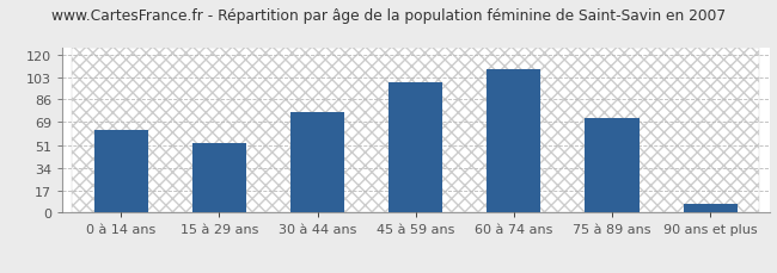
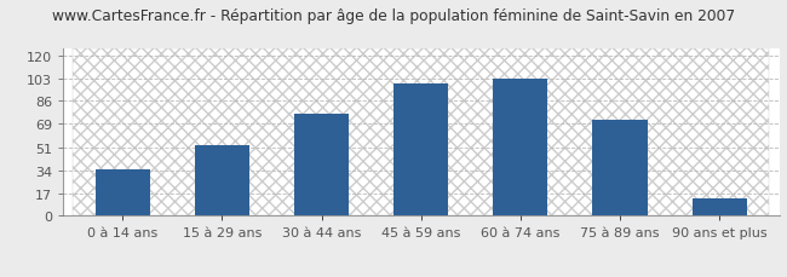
0 à 14 ans: 63 -> 35
60 à 74 ans: 109 -> 103
90 ans et plus: 7 -> 13
